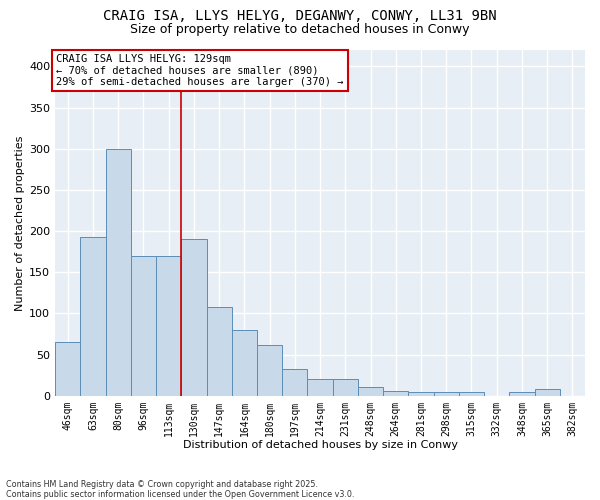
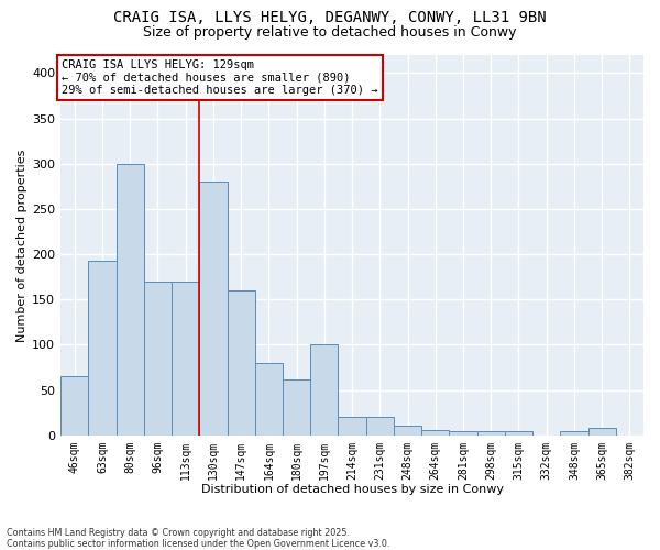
130sqm: 190 -> 280
147sqm: 108 -> 160
197sqm: 33 -> 100
